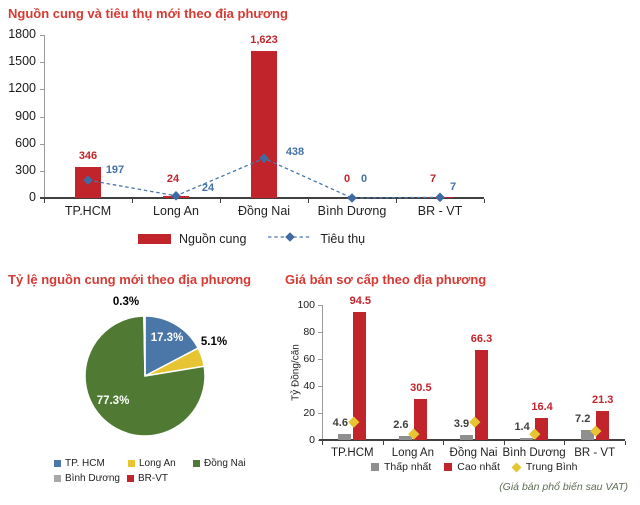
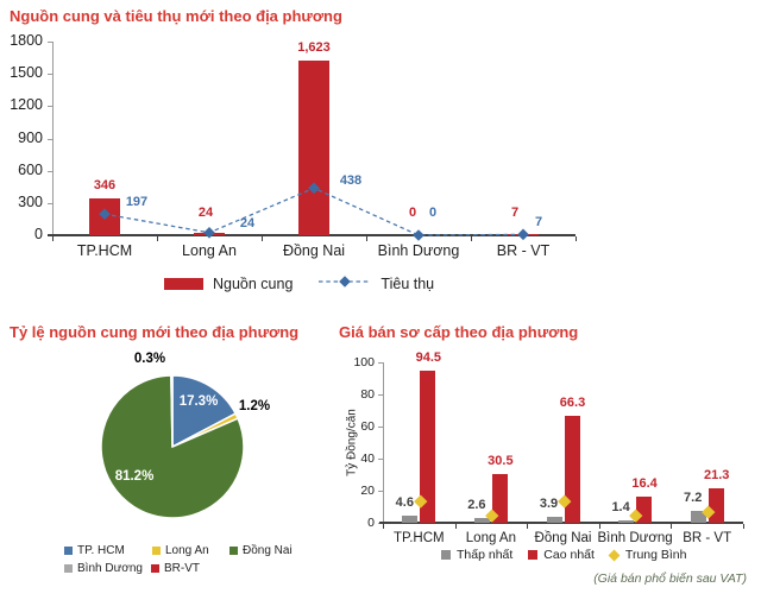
Tỷ lệ nguồn cung mới theo địa phương/Long An: 5.1% -> 1.2%
Tỷ lệ nguồn cung mới theo địa phương/Đồng Nai: 77.3% -> 81.2%
